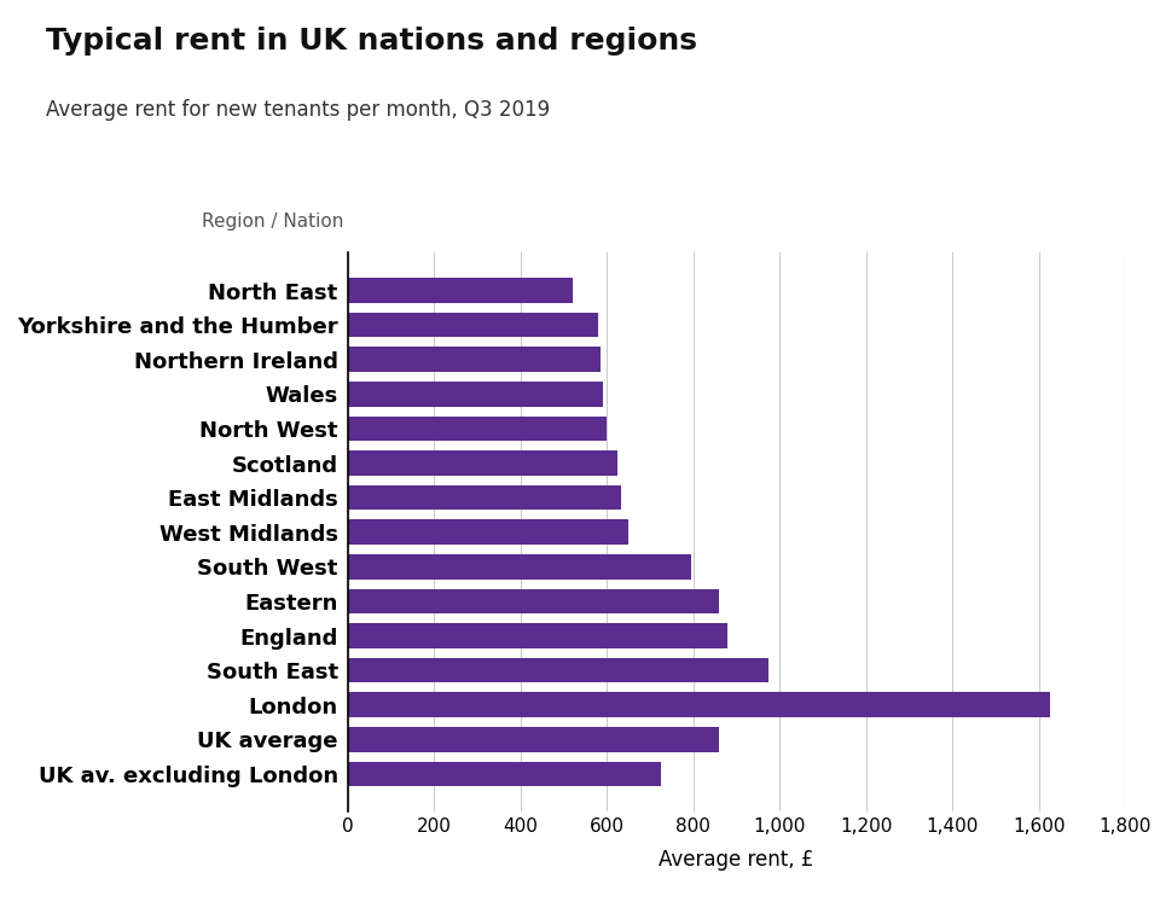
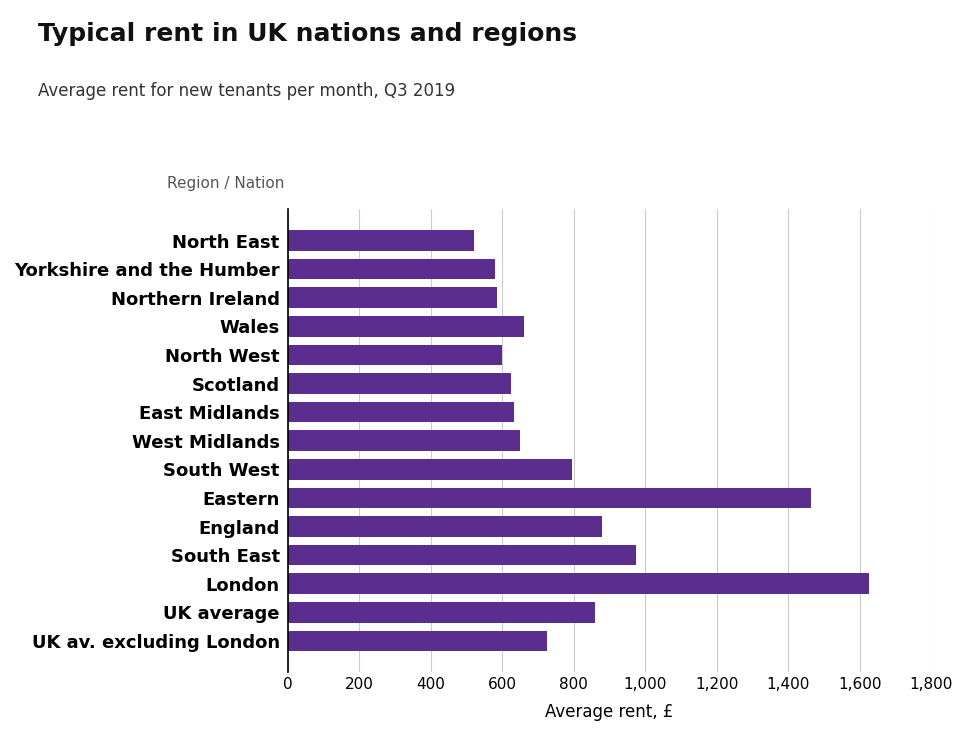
Wales: 590 -> 660
Eastern: 860 -> 1,465
